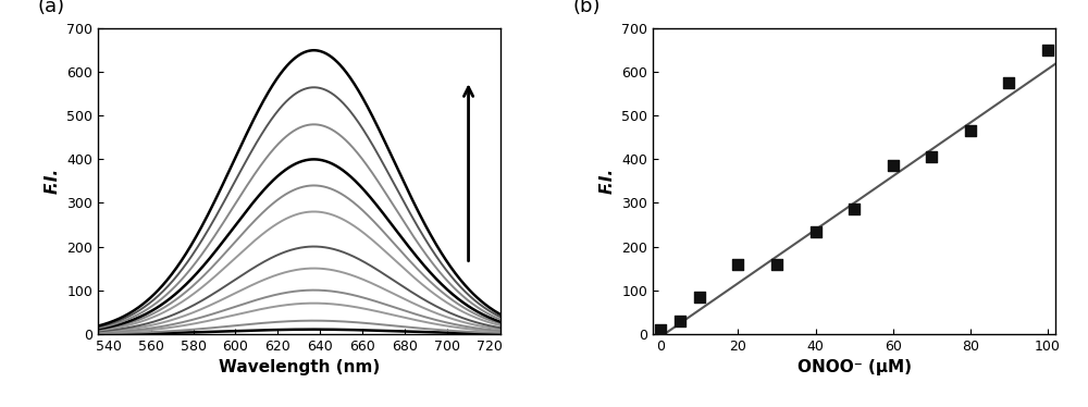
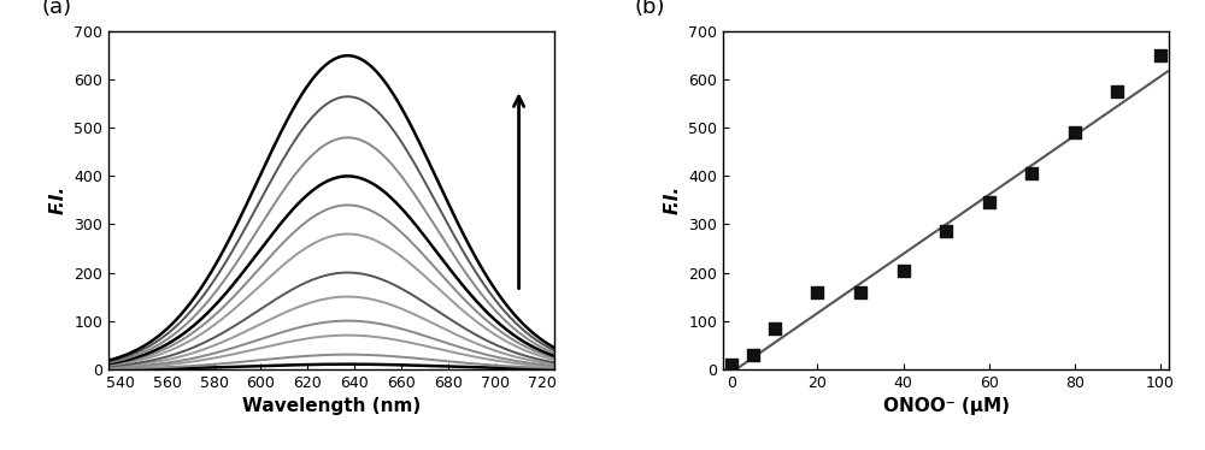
40: 235 -> 205
60: 385 -> 345
80: 465 -> 490
